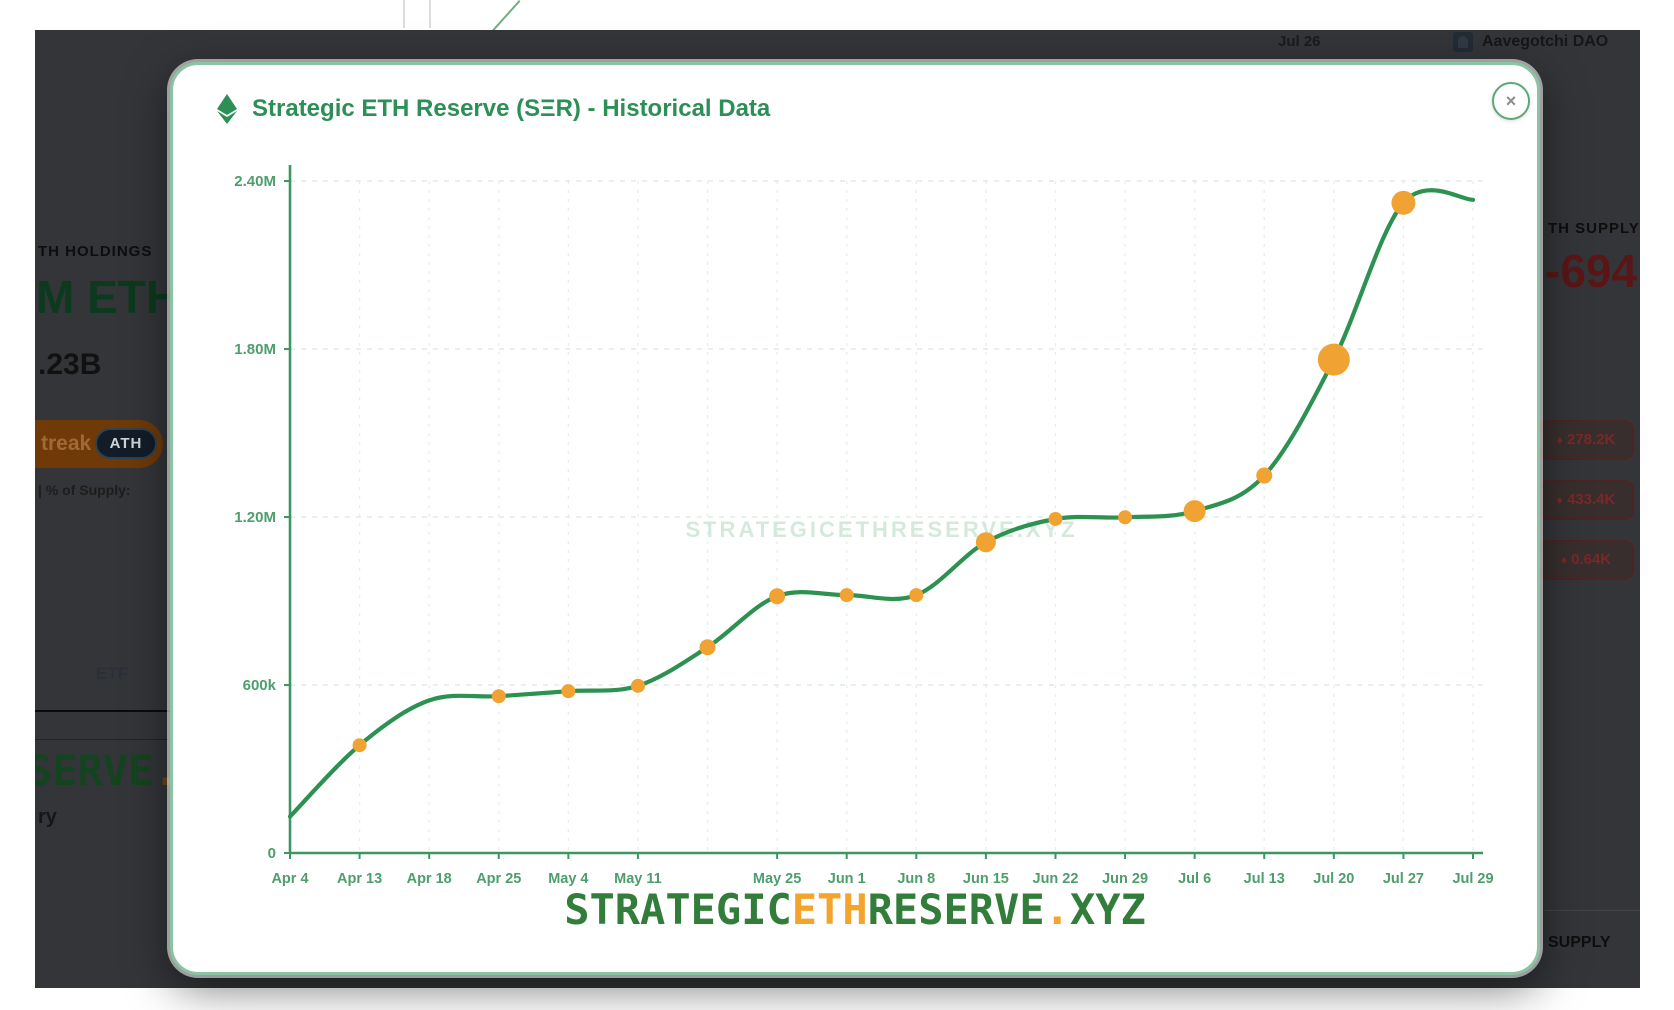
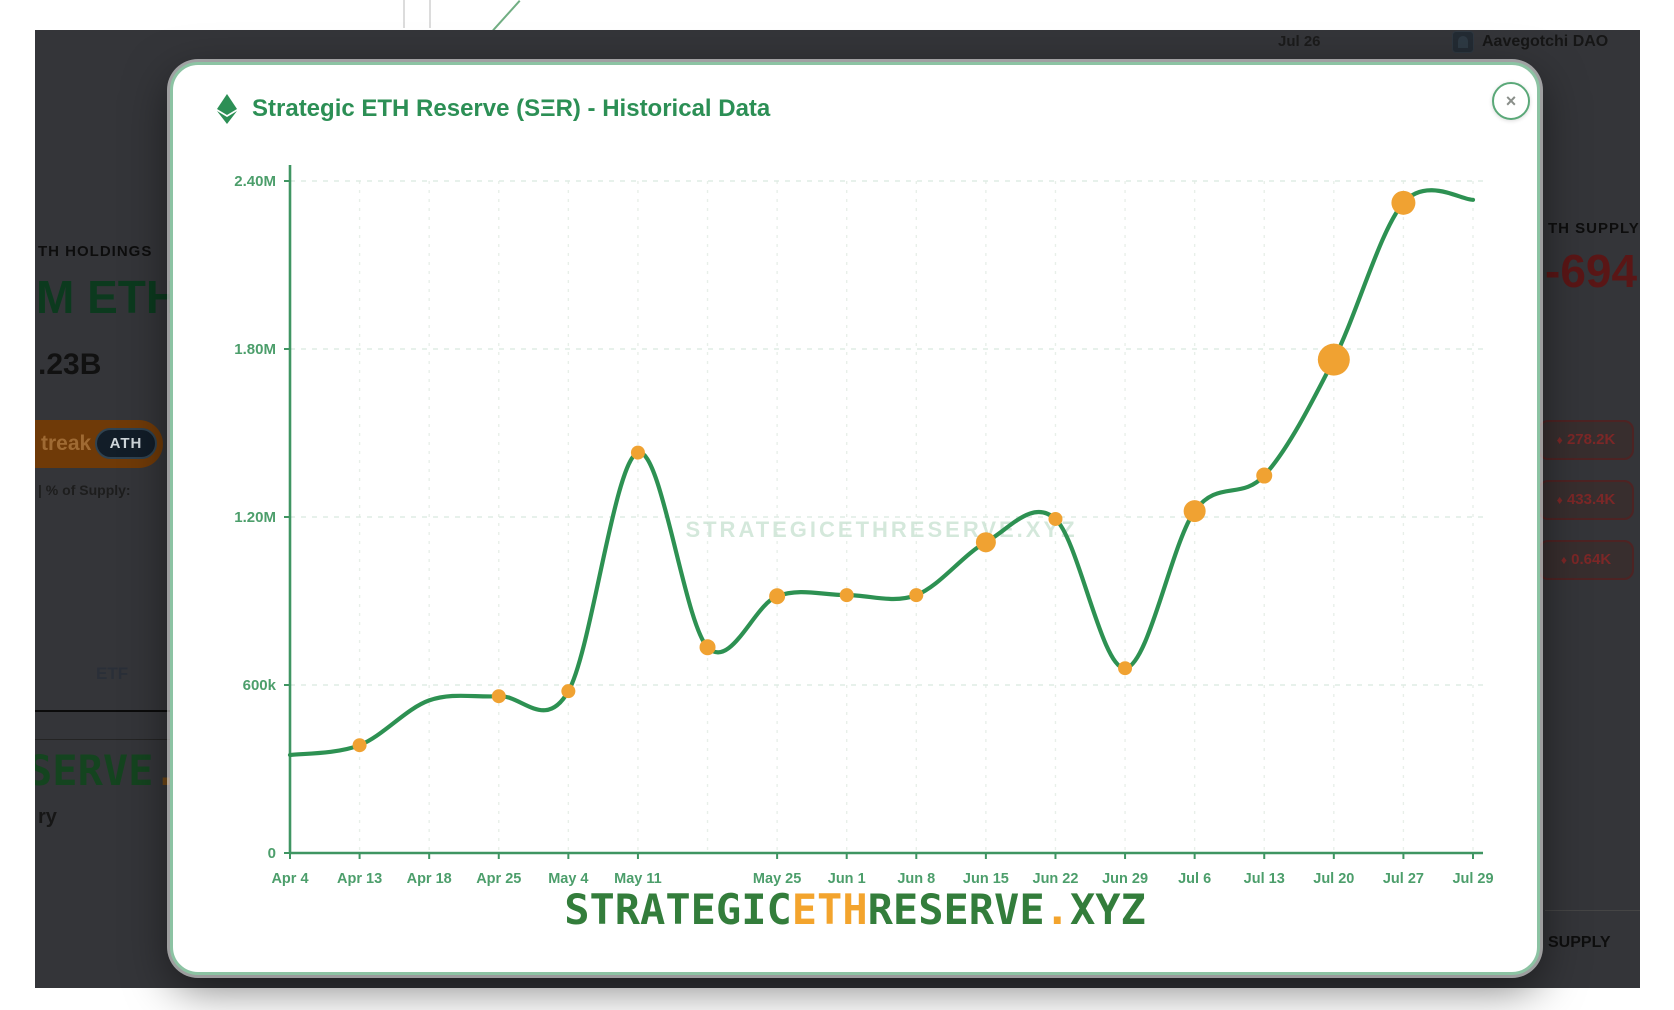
Apr 4: 0.13M -> 0.35M
May 11: 0.60M -> 1.43M
Jun 29: 1.20M -> 0.66M
